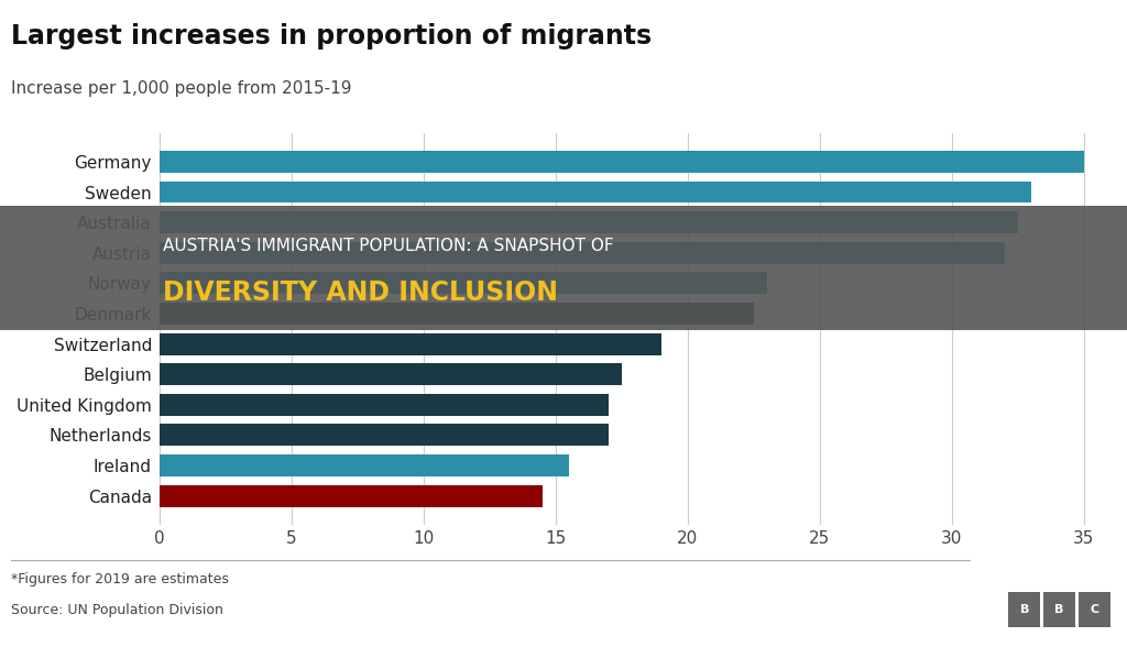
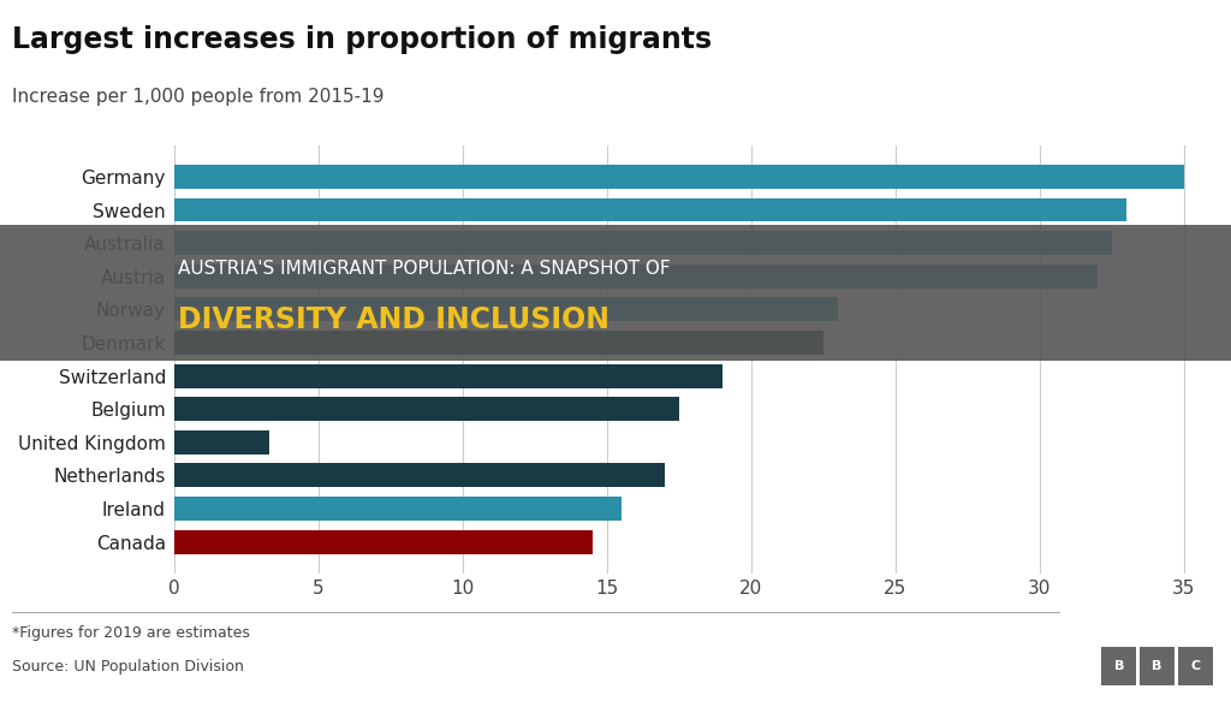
United Kingdom: 17.0 -> 3.3
